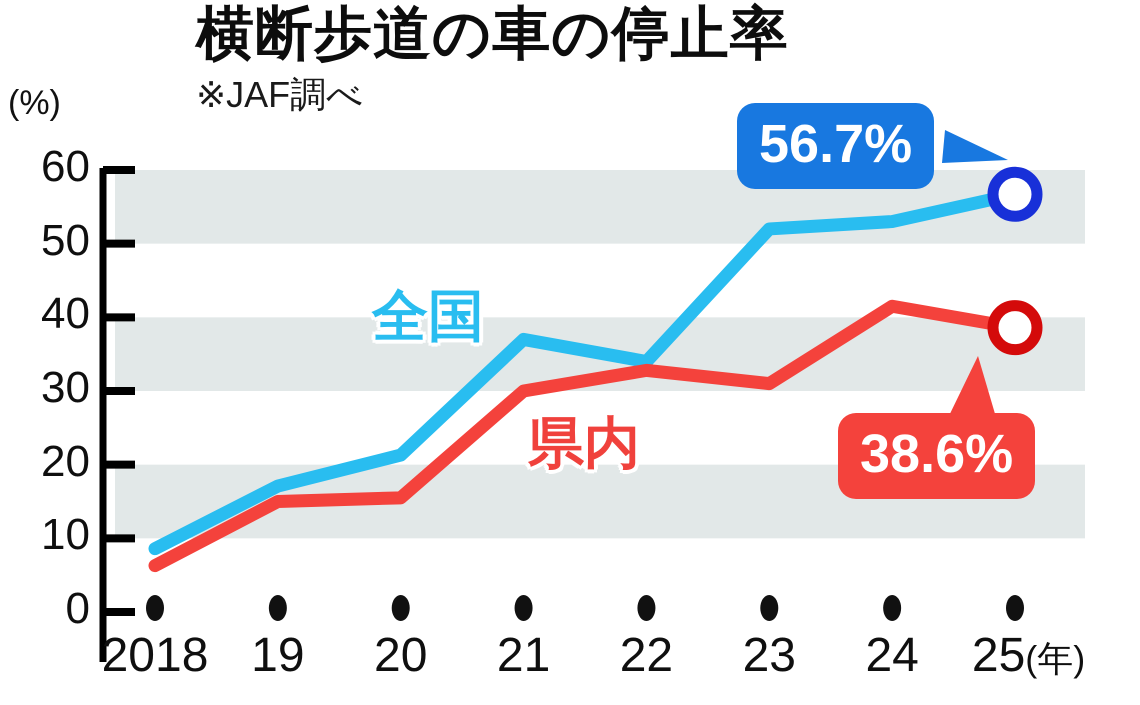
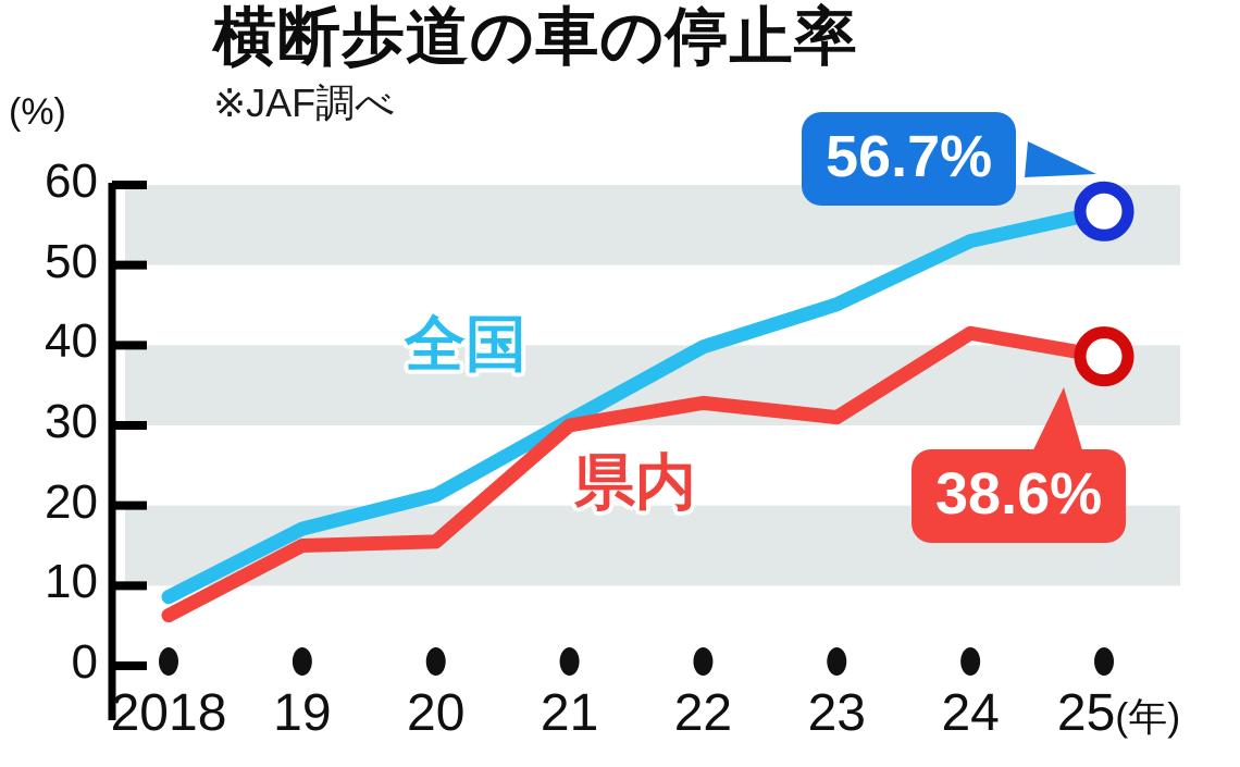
全国/21: 37 -> 31
全国/22: 34 -> 40
全国/23: 52 -> 45
